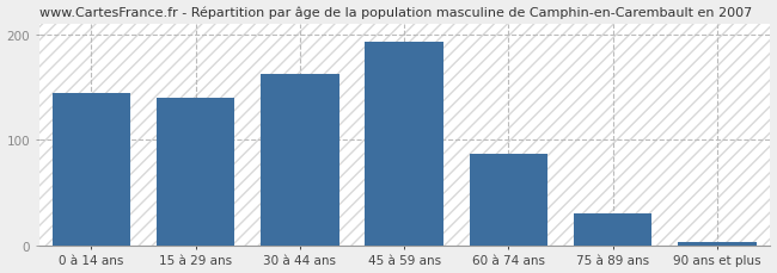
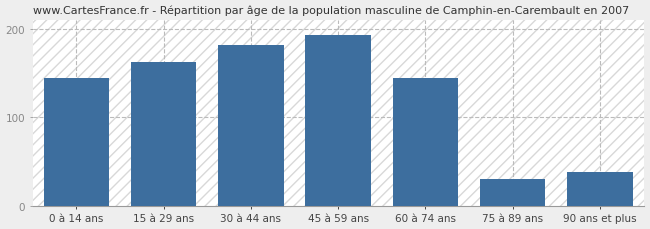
15 à 29 ans: 140 -> 162
30 à 44 ans: 163 -> 182
60 à 74 ans: 87 -> 144
90 ans et plus: 3 -> 38
